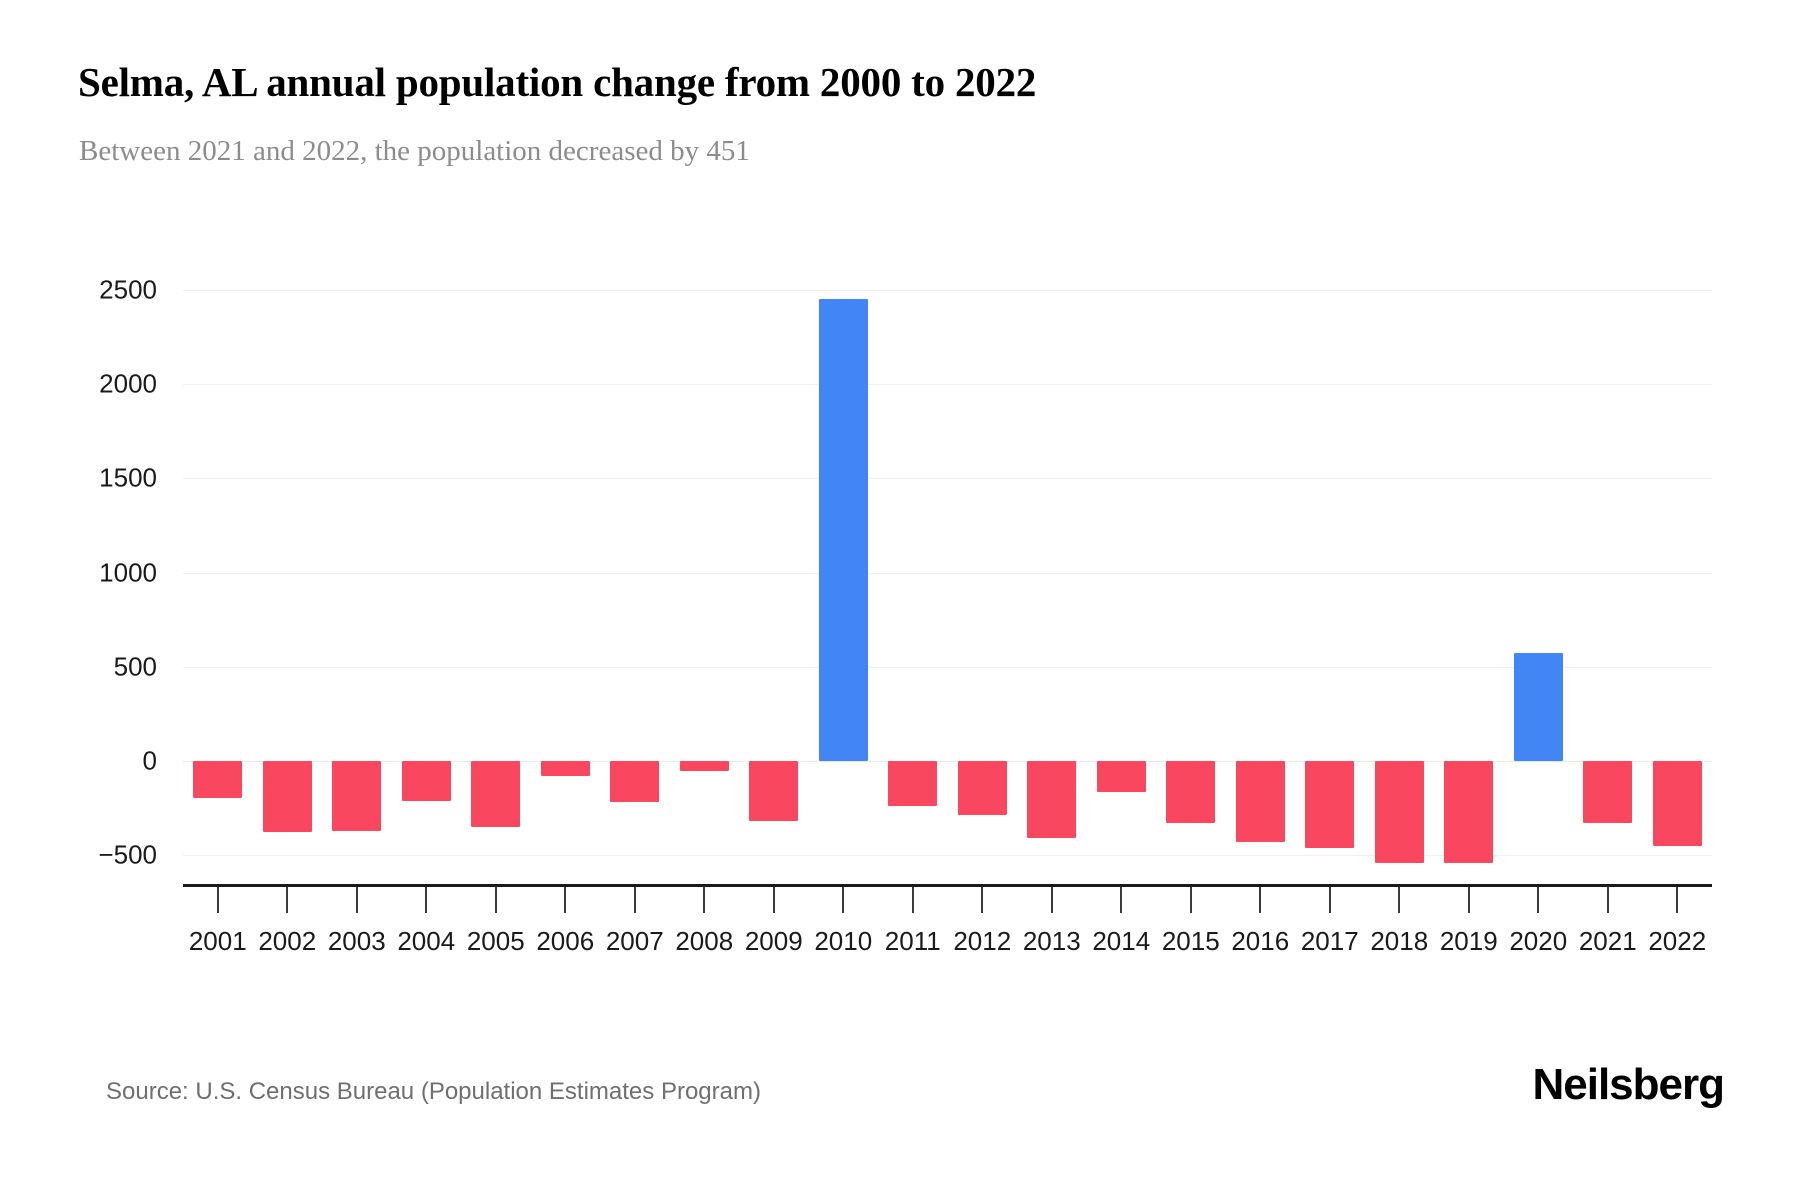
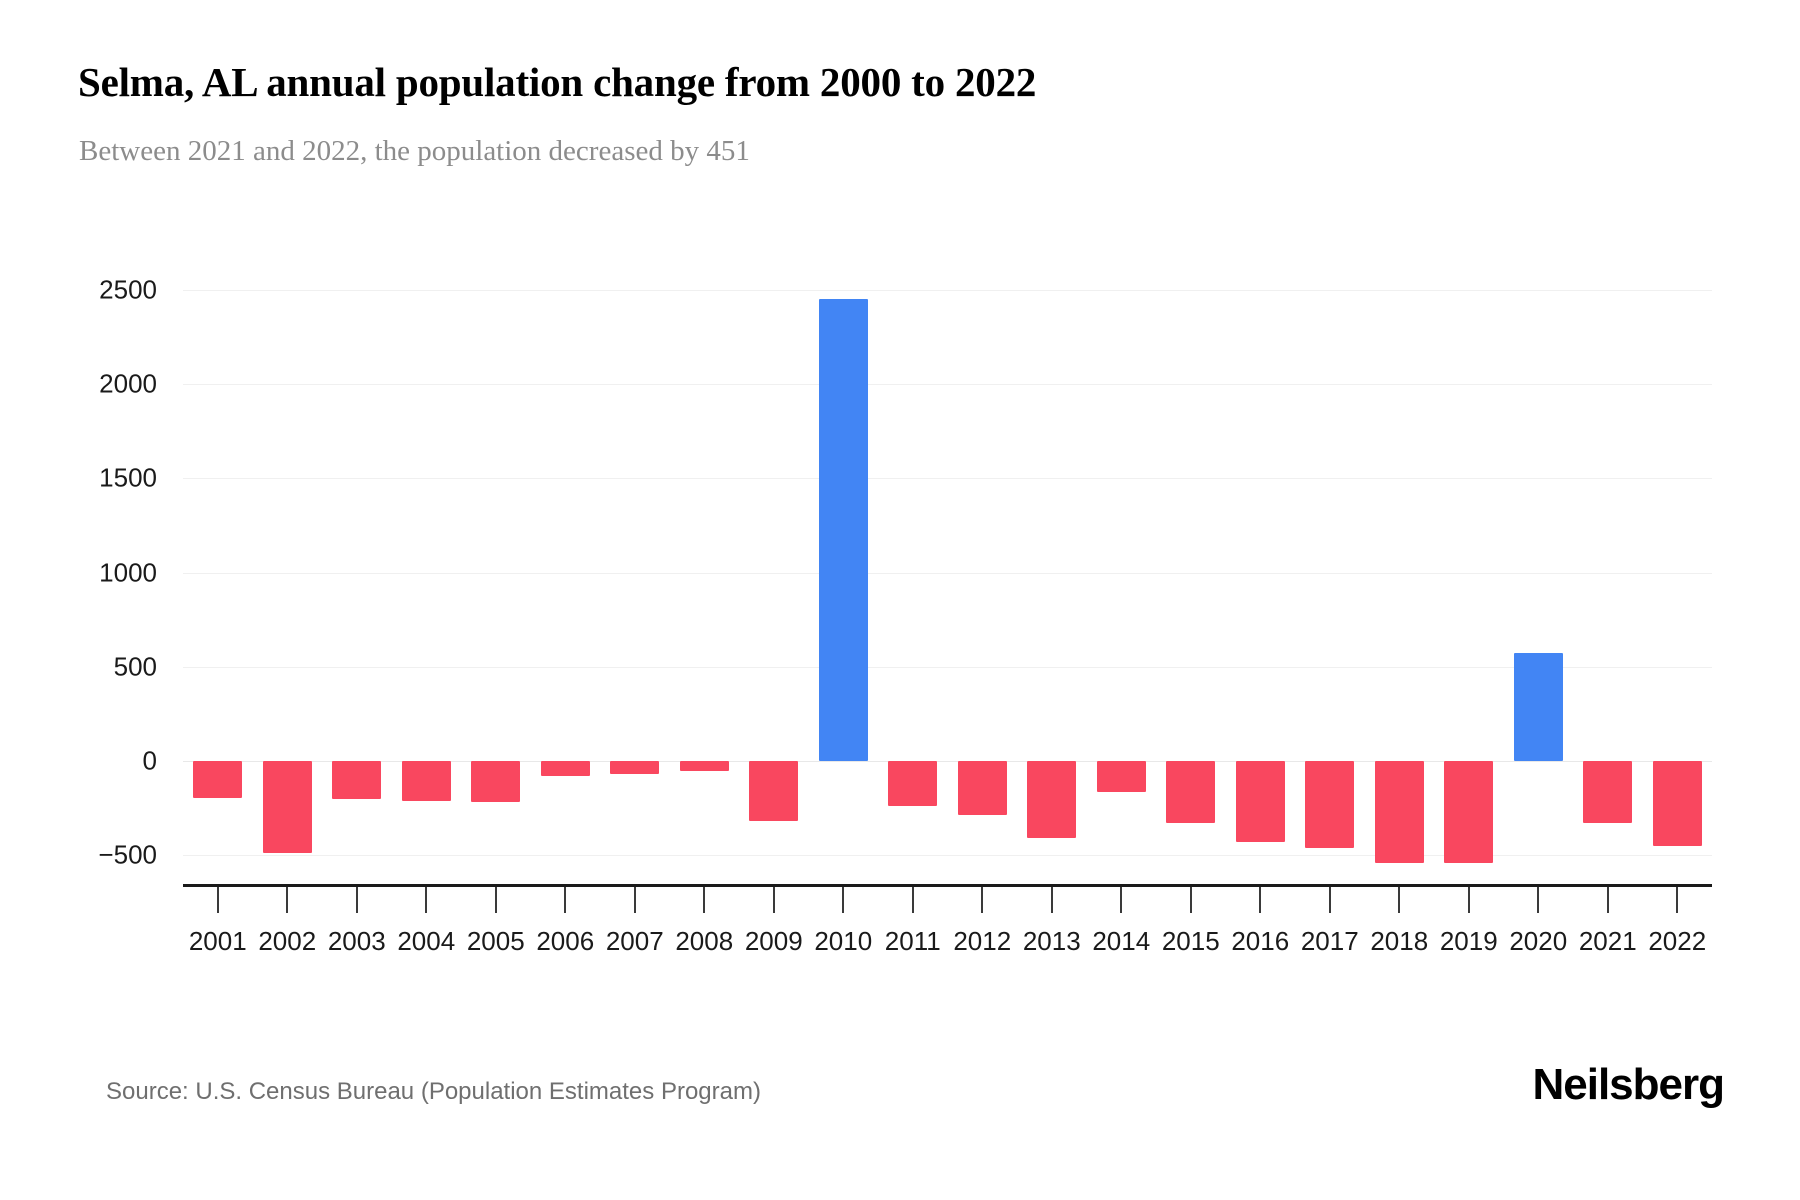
2002: -380 -> -490
2003: -370 -> -200
2005: -350 -> -220
2007: -220 -> -70
